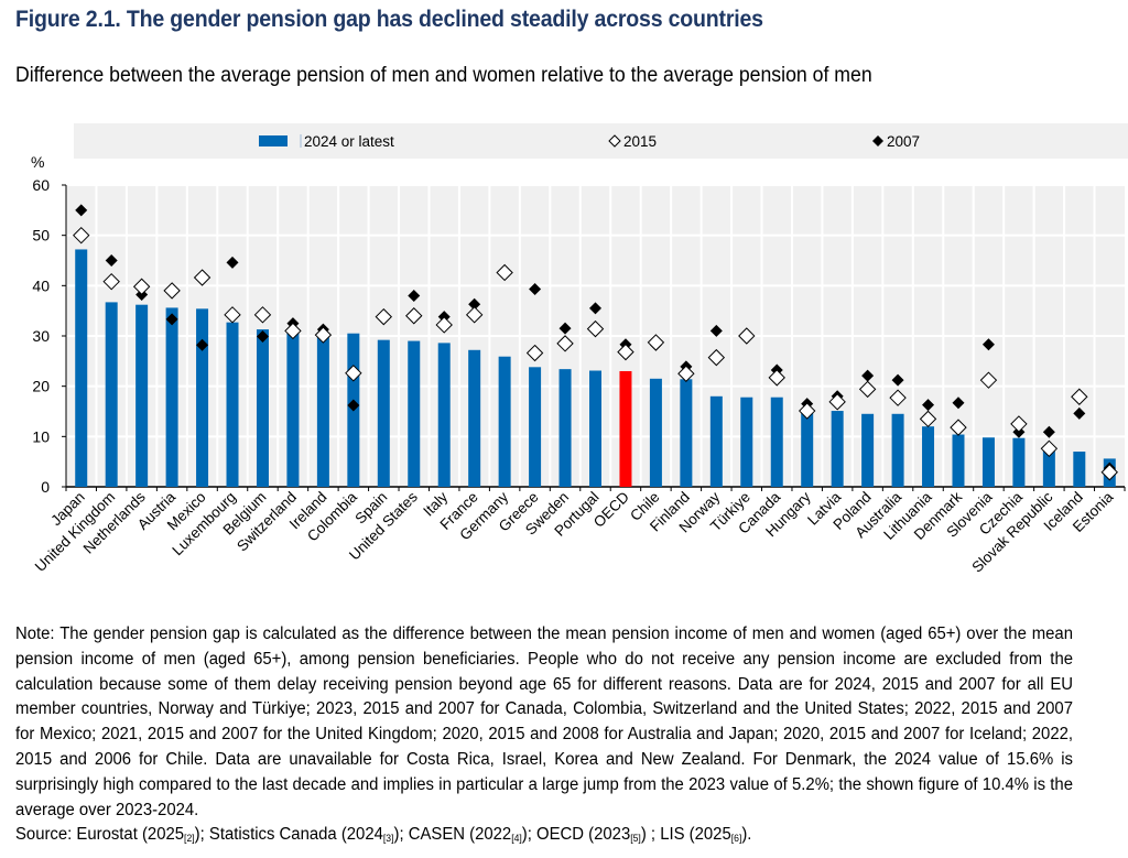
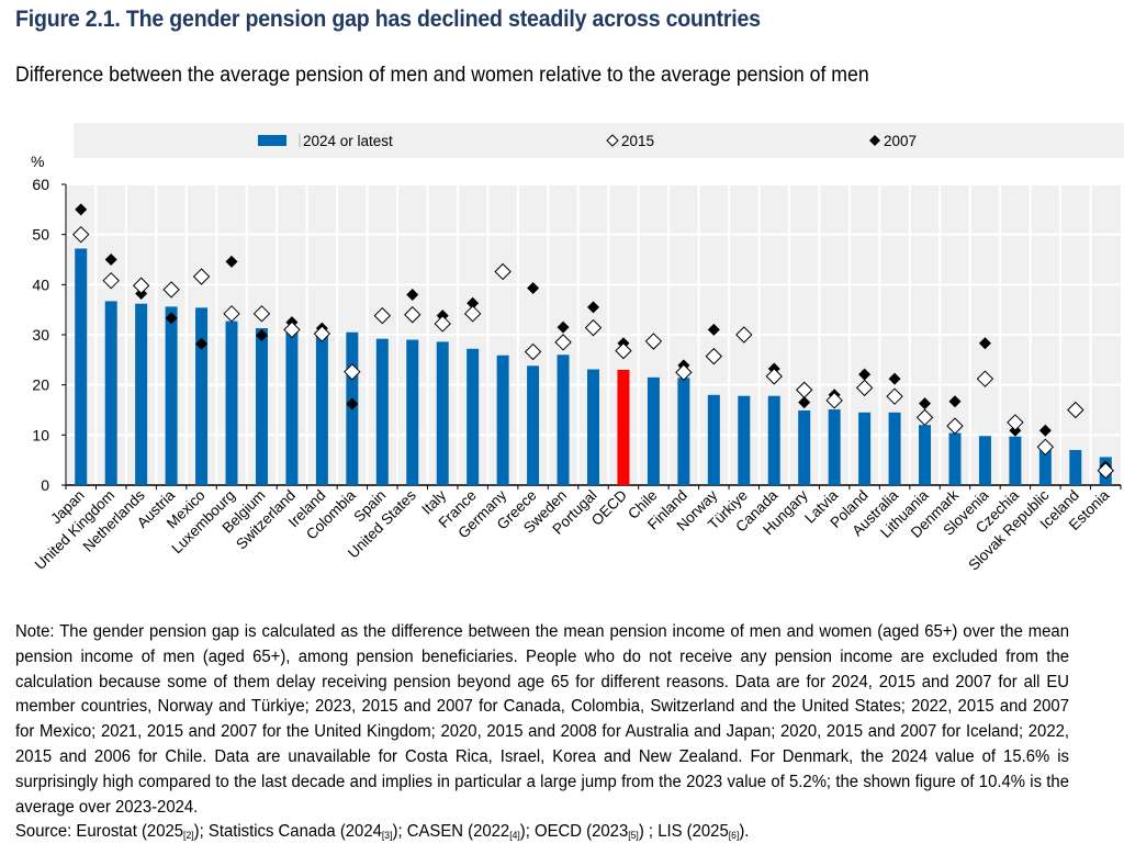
2024 or latest/Sweden: 23 -> 26
2015/Hungary: 15 -> 19
2015/Iceland: 18 -> 15
